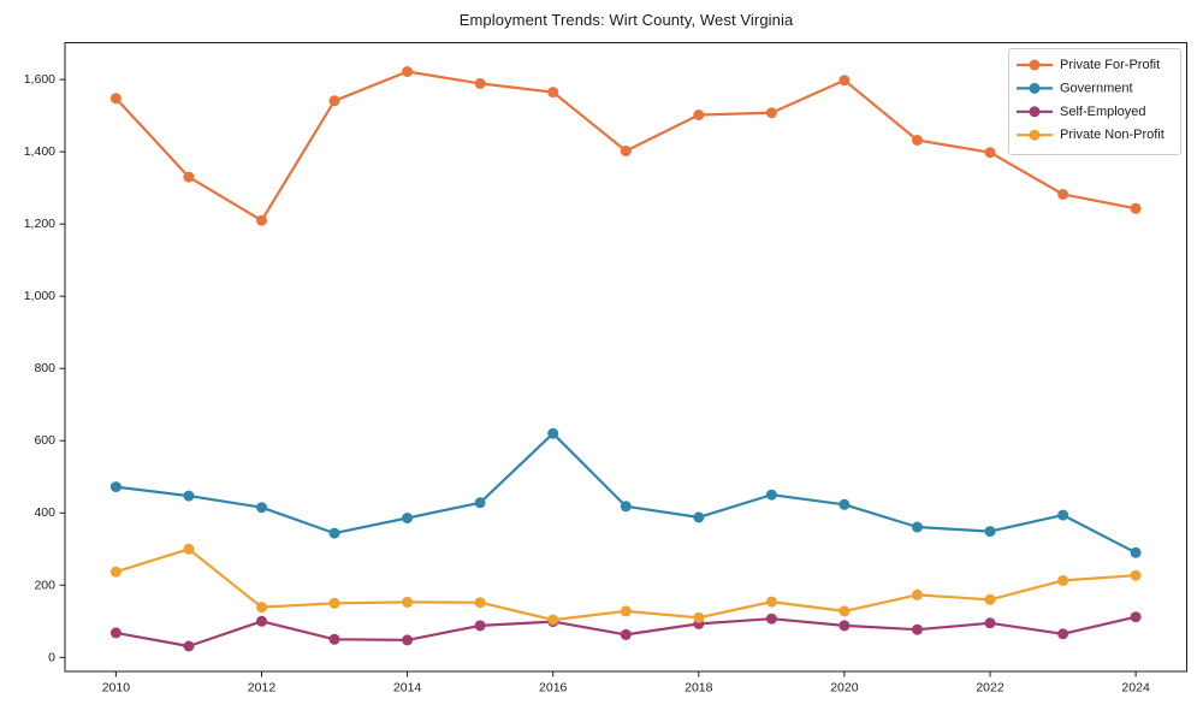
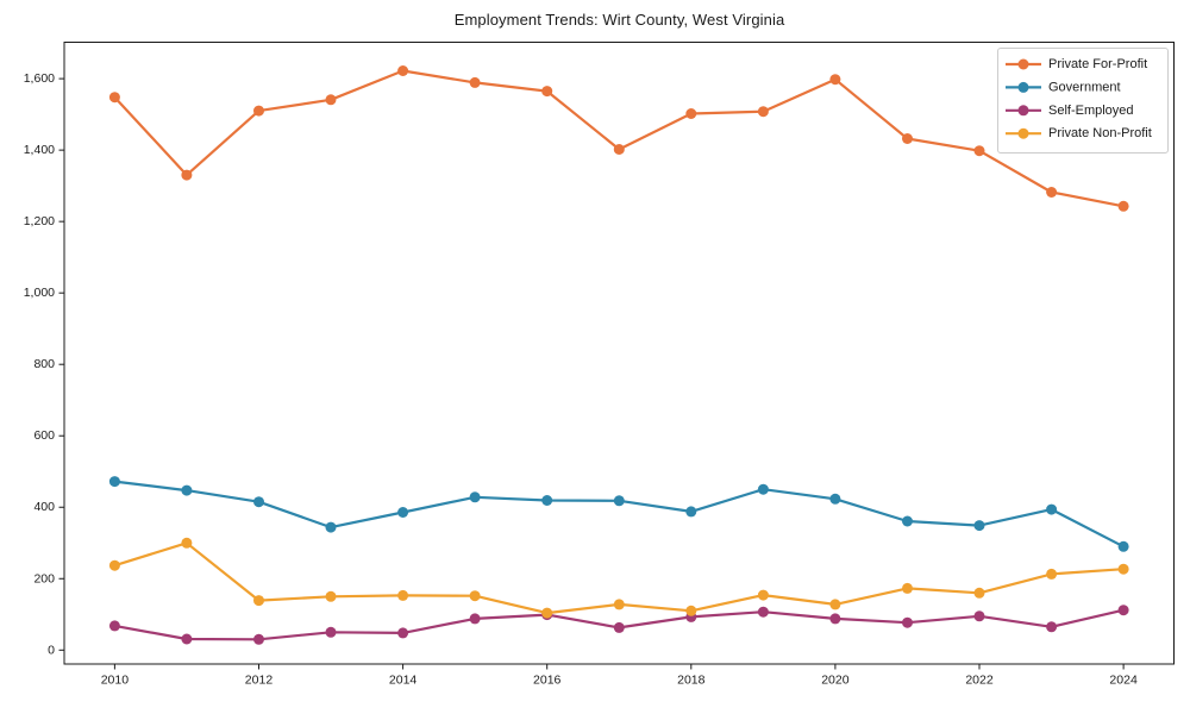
Private For-Profit/2012: 1210 -> 1510
Self-Employed/2012: 100 -> 30
Government/2016: 620 -> 420
